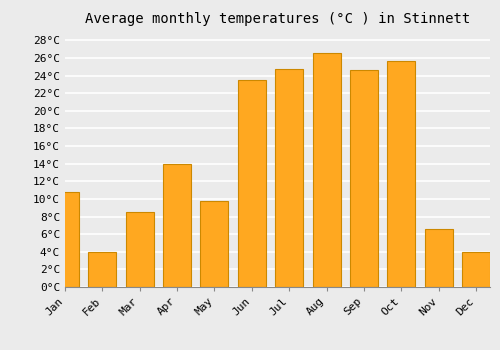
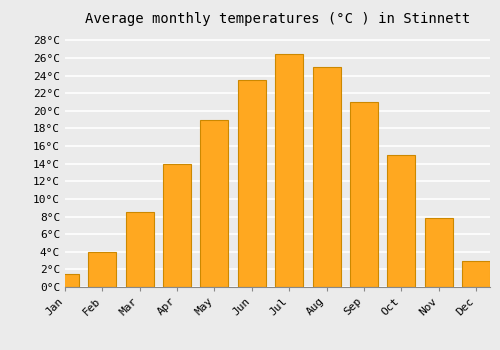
Jan: 10.8°C -> 1.5°C
May: 9.8°C -> 19.0°C
Jul: 24.8°C -> 26.5°C
Aug: 26.6°C -> 25.0°C
Sep: 24.6°C -> 21.0°C
Oct: 25.6°C -> 15.0°C
Nov: 6.6°C -> 7.8°C
Dec: 4.0°C -> 2.9°C
